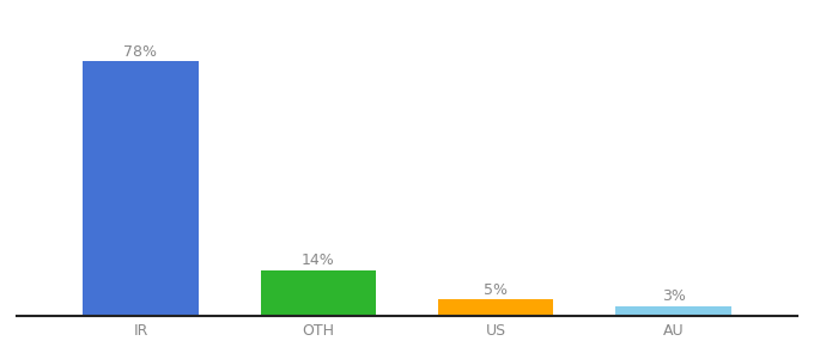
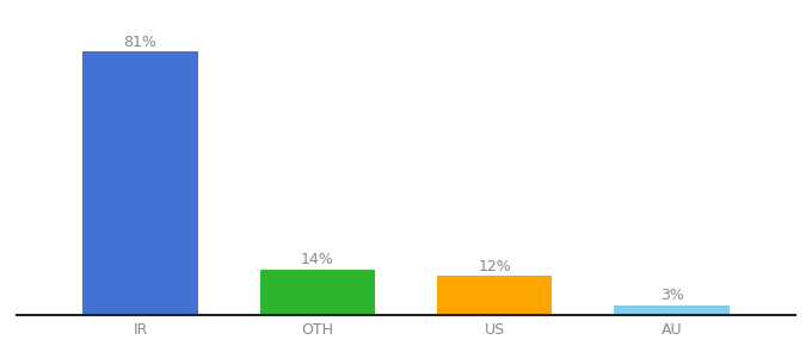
IR: 78% -> 81%
US: 5% -> 12%
